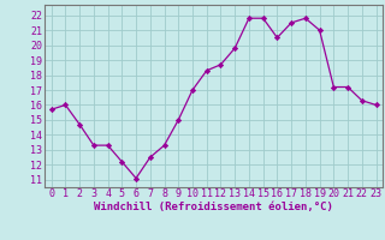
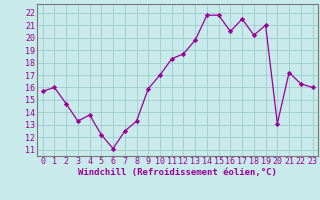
4: 13.3 -> 13.8
9: 15.0 -> 15.9
18: 21.8 -> 20.2
20: 17.2 -> 13.1
